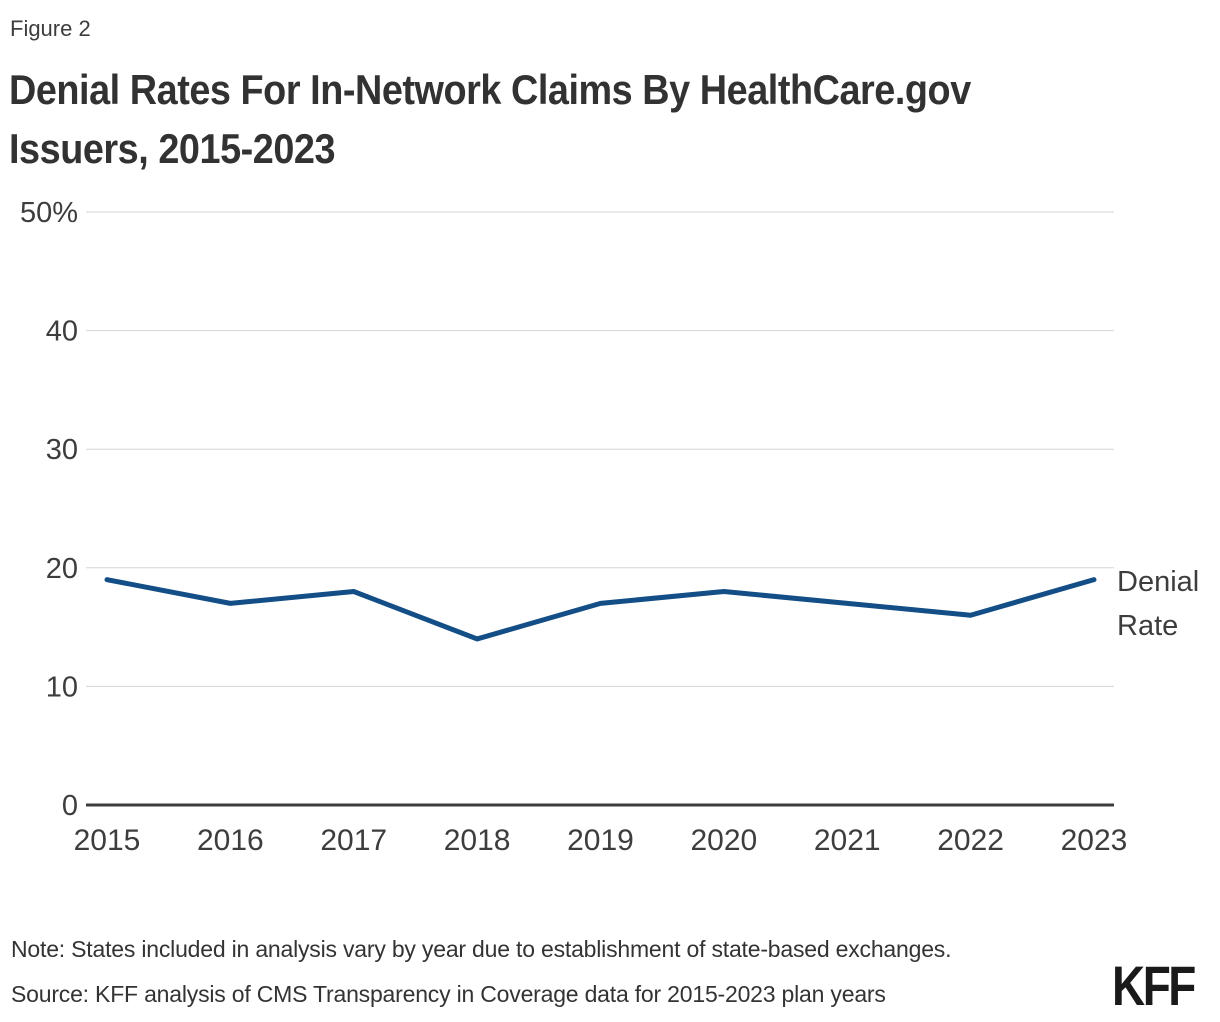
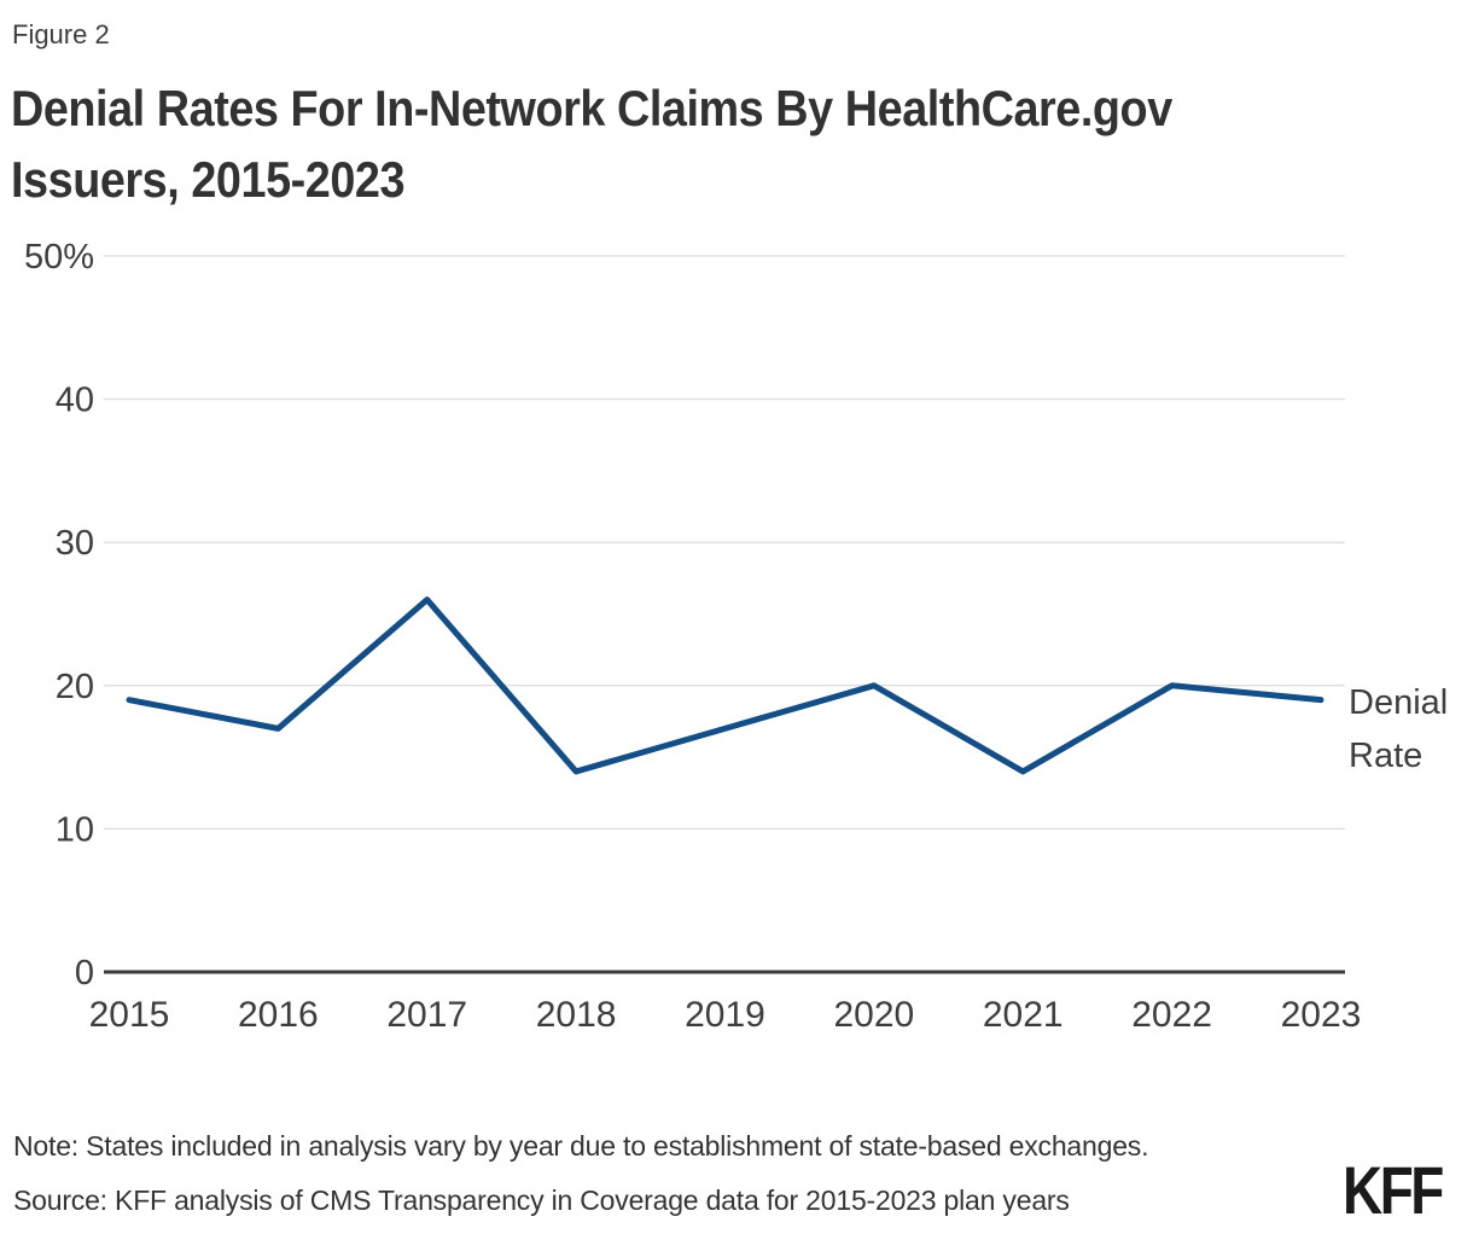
2017: 18% -> 26%
2020: 18% -> 20%
2021: 17% -> 14%
2022: 16% -> 20%
